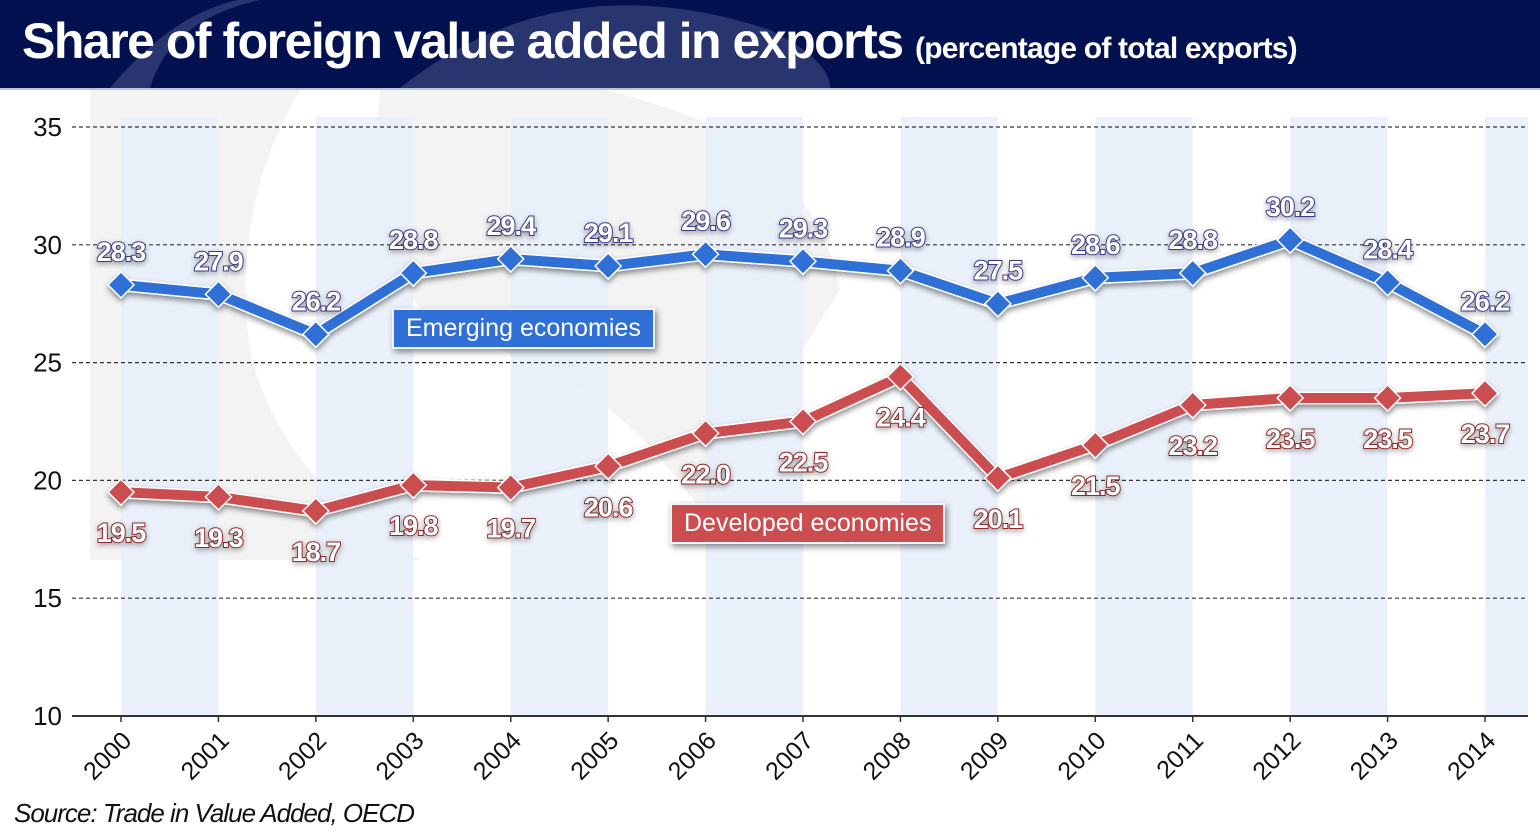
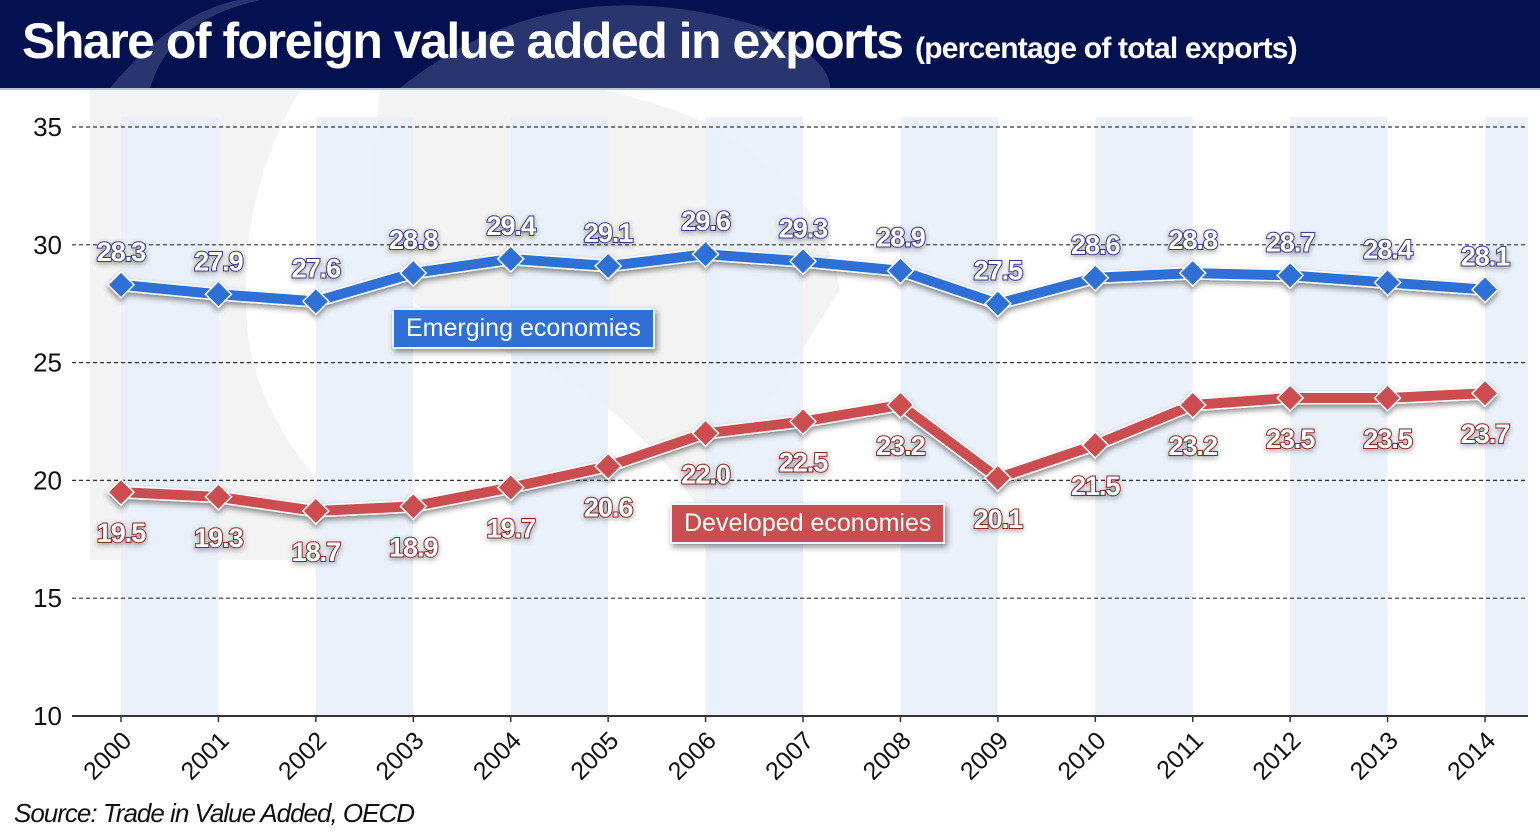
Emerging economies/2002: 26.2 -> 27.6
Developed economies/2003: 19.8 -> 18.9
Developed economies/2008: 24.4 -> 23.2
Emerging economies/2012: 30.2 -> 28.7
Emerging economies/2014: 26.2 -> 28.1
